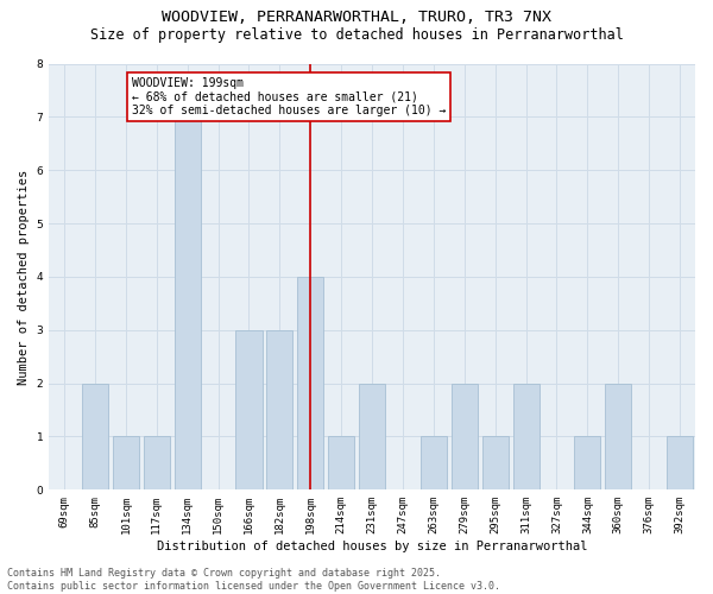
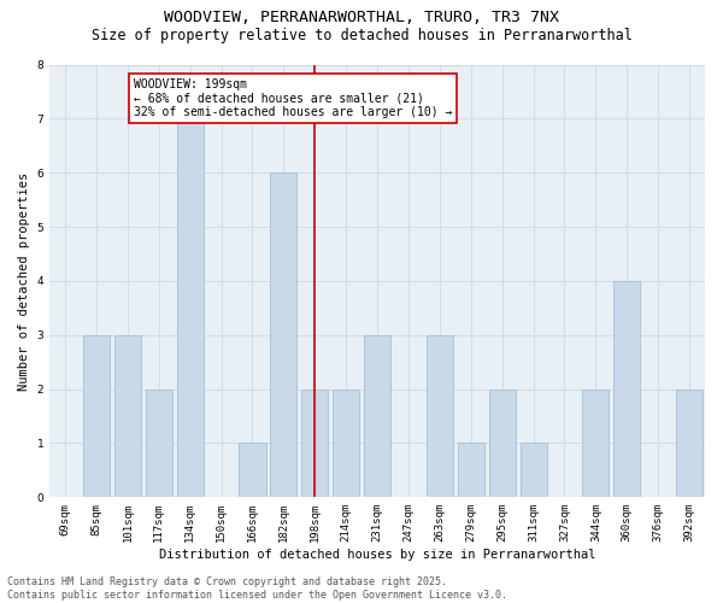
85sqm: 2 -> 3
101sqm: 1 -> 3
117sqm: 1 -> 2
166sqm: 3 -> 1
182sqm: 3 -> 6
198sqm: 4 -> 2
214sqm: 1 -> 2
231sqm: 2 -> 3
263sqm: 1 -> 3
279sqm: 2 -> 1
295sqm: 1 -> 2
311sqm: 2 -> 1
344sqm: 1 -> 2
360sqm: 2 -> 4
392sqm: 1 -> 2
